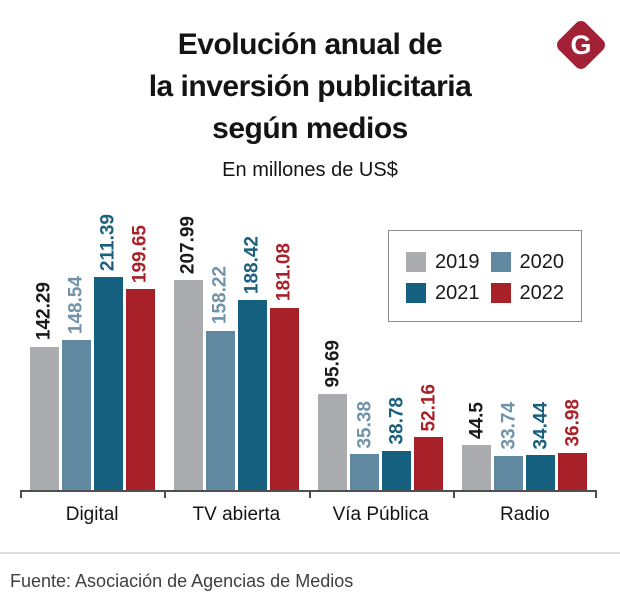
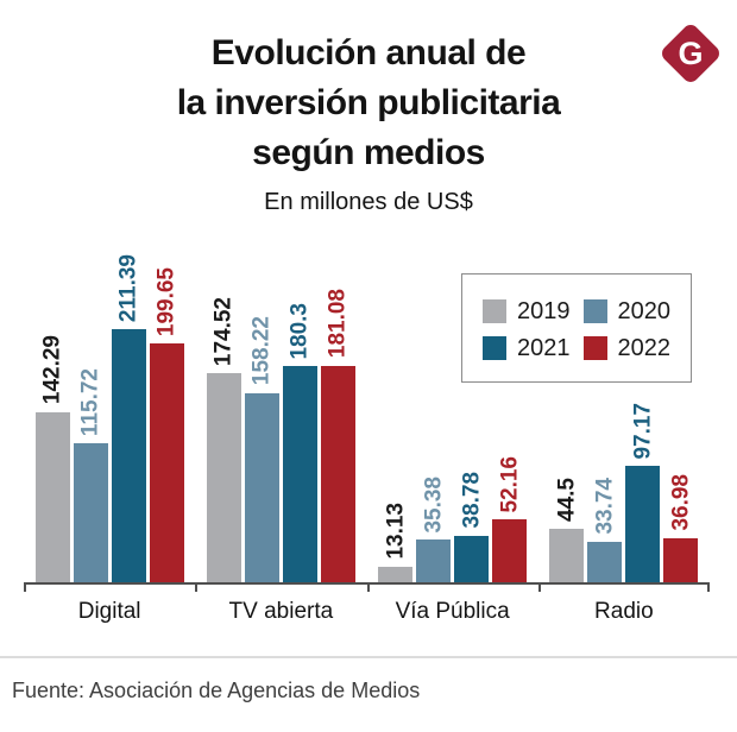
2020/Digital: 148.54 -> 115.72
2019/TV abierta: 207.99 -> 174.52
2021/TV abierta: 188.42 -> 180.3
2019/Vía Pública: 95.69 -> 13.13
2021/Radio: 34.44 -> 97.17
